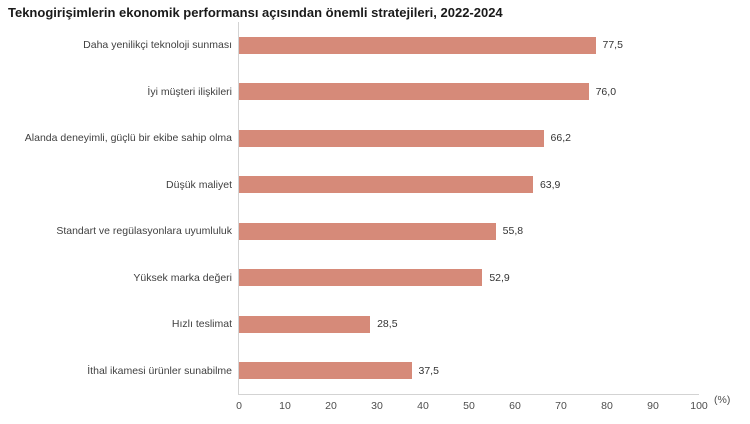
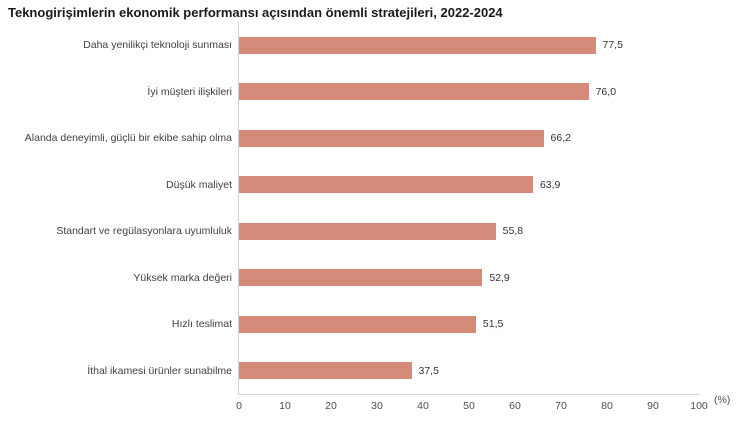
Hızlı teslimat: 28,5 -> 51,5
